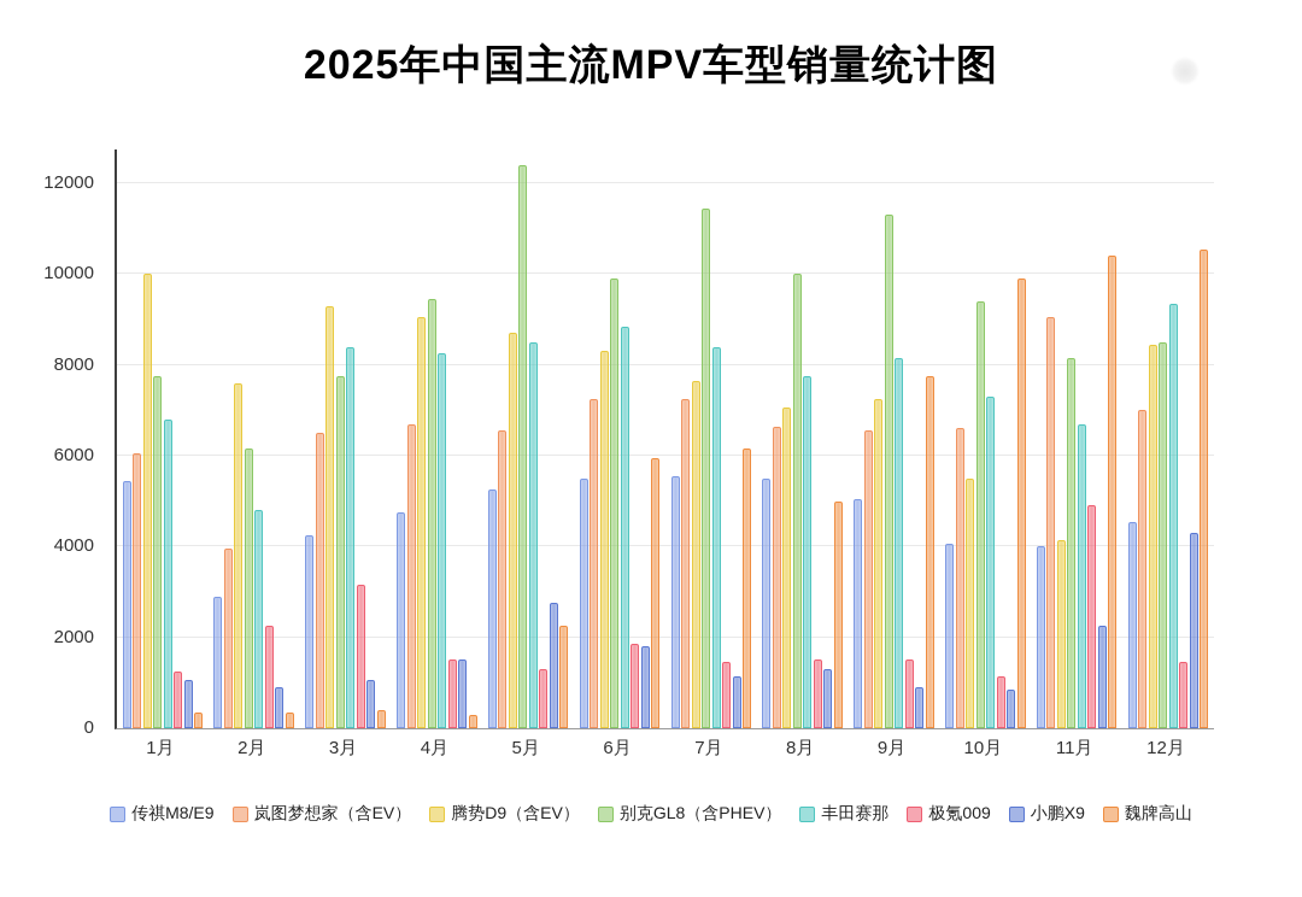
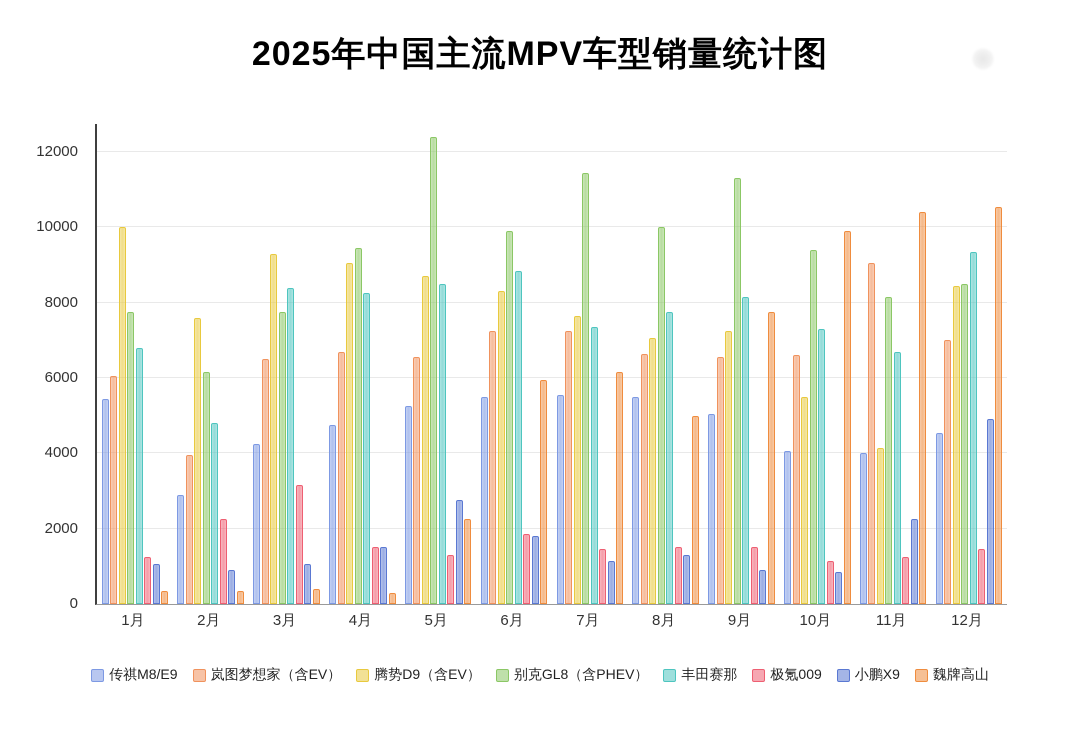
丰田赛那/7月: 8400 -> 7400
极氪009/11月: 4900 -> 1200
小鹏X9/12月: 4300 -> 4900
